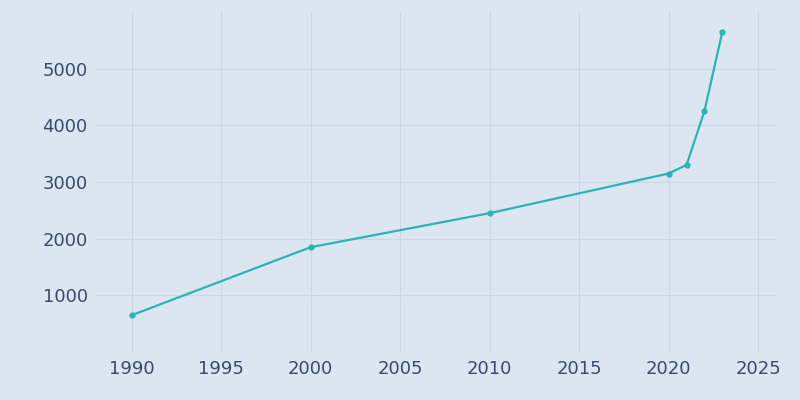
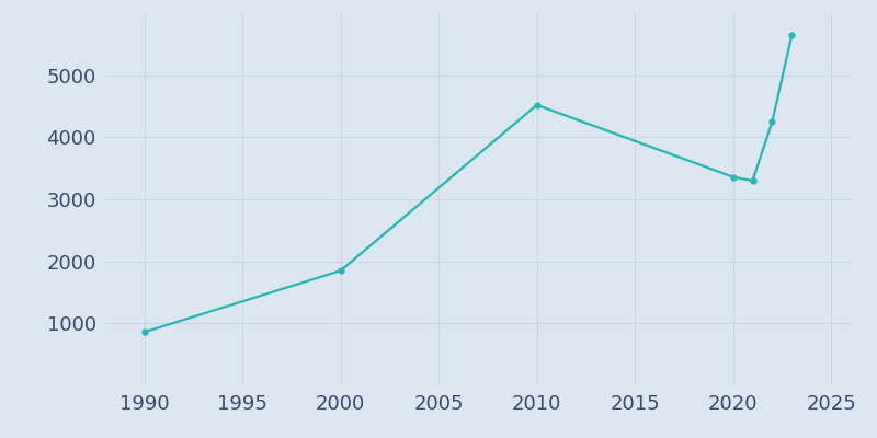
1990: 650 -> 860
2010: 2450 -> 4520
2020: 3150 -> 3360
